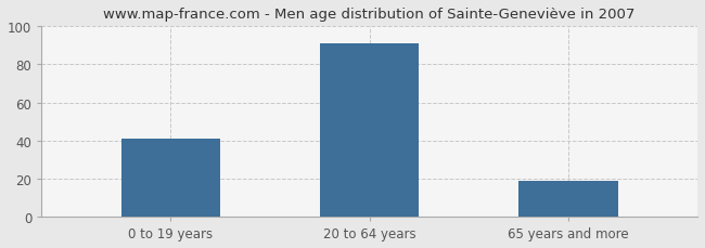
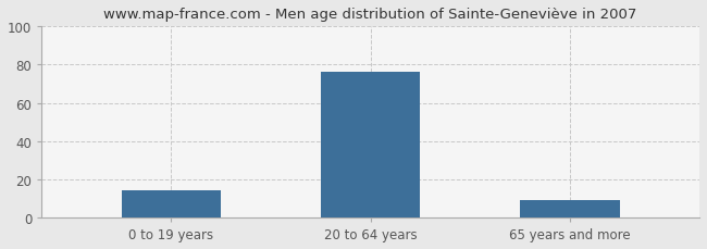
0 to 19 years: 41 -> 14
20 to 64 years: 91 -> 76
65 years and more: 19 -> 9
